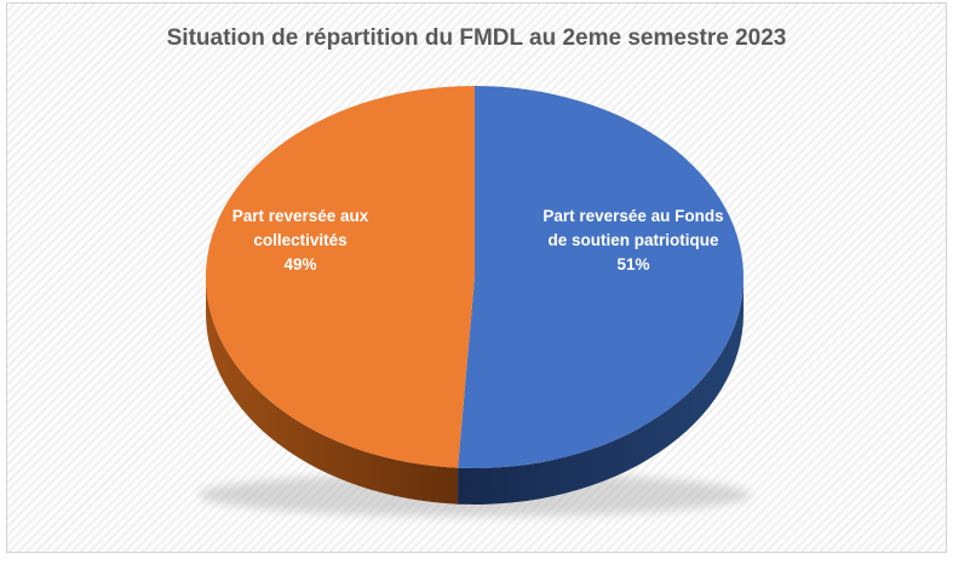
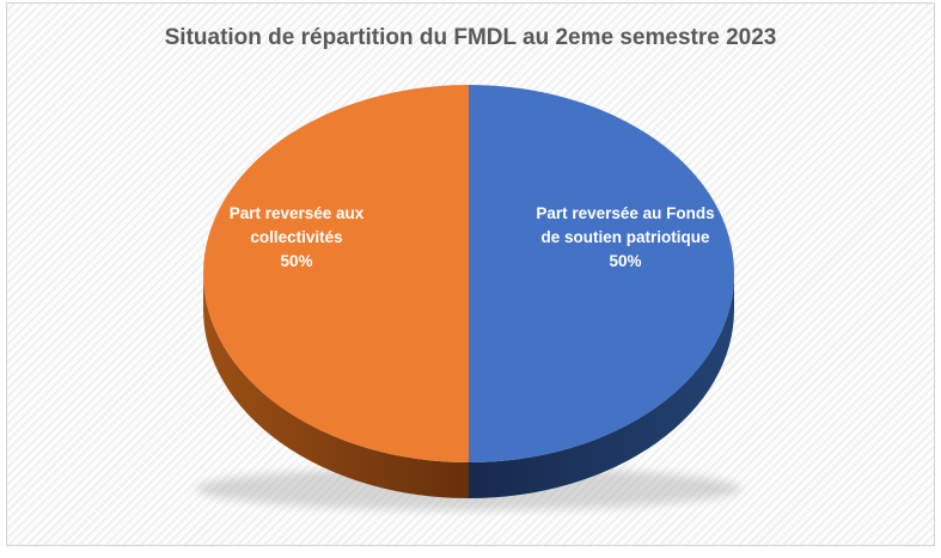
Part reversée au Fonds de soutien patriotique: 51% -> 50%
Part reversée aux collectivités: 49% -> 50%
